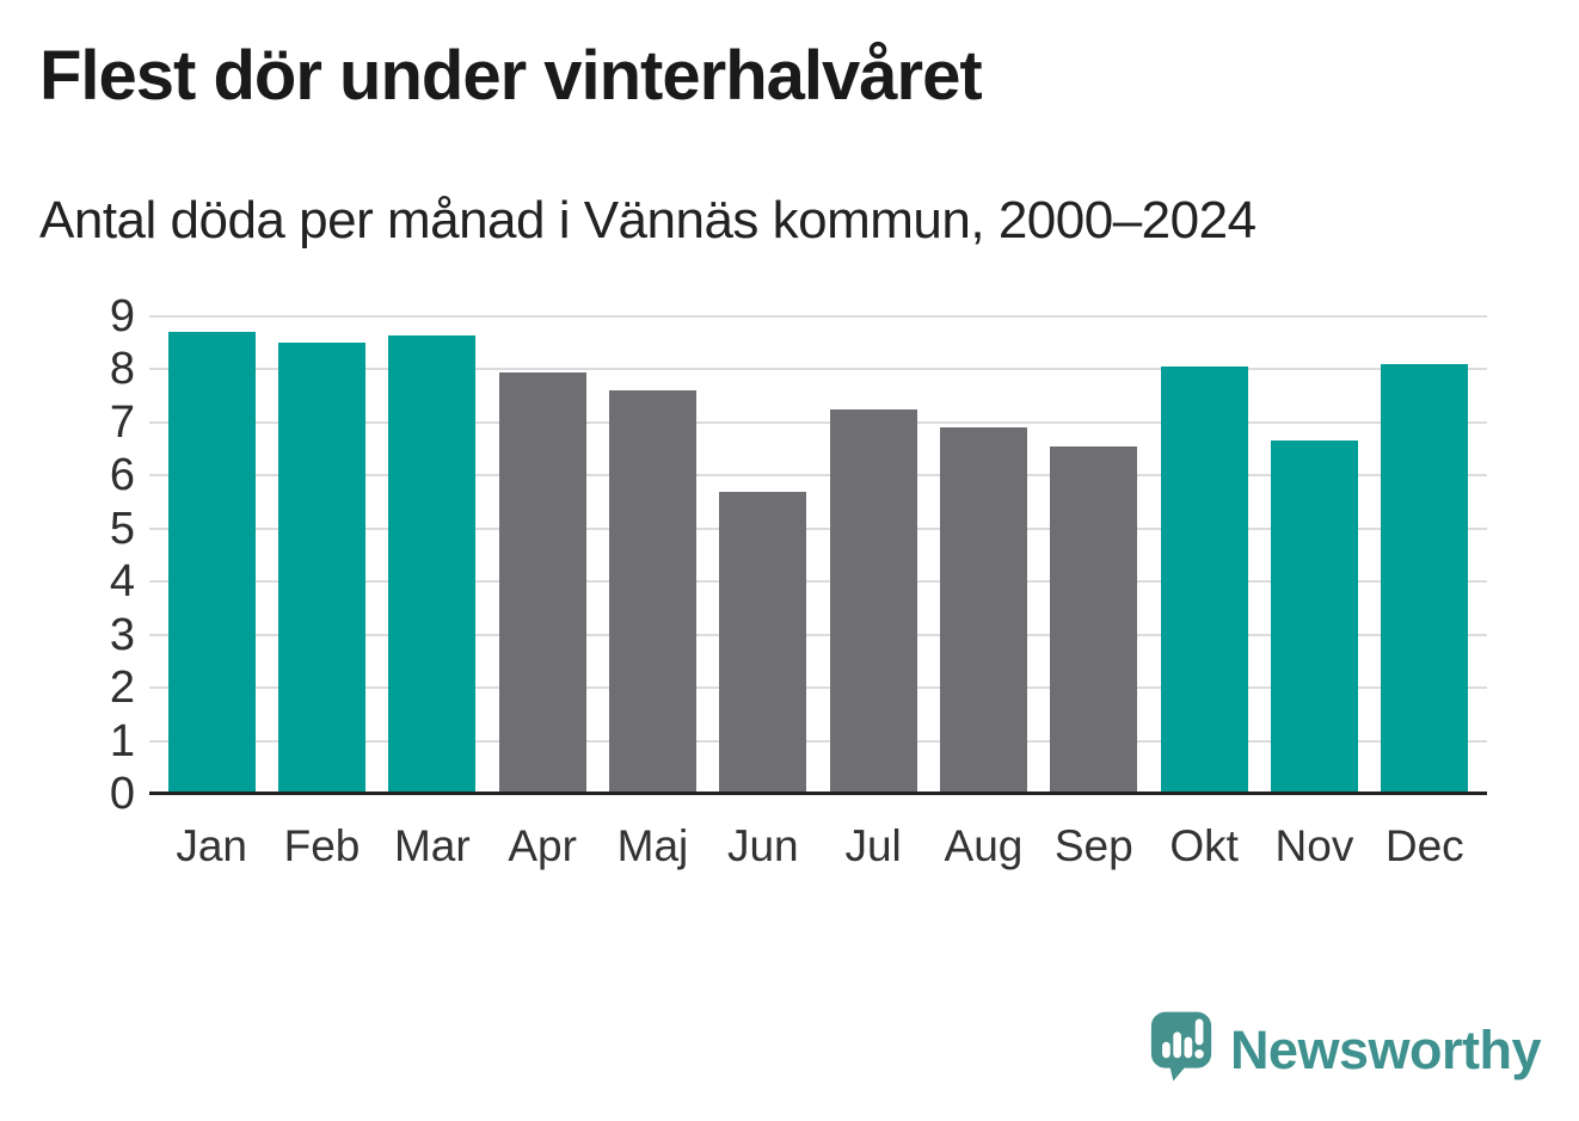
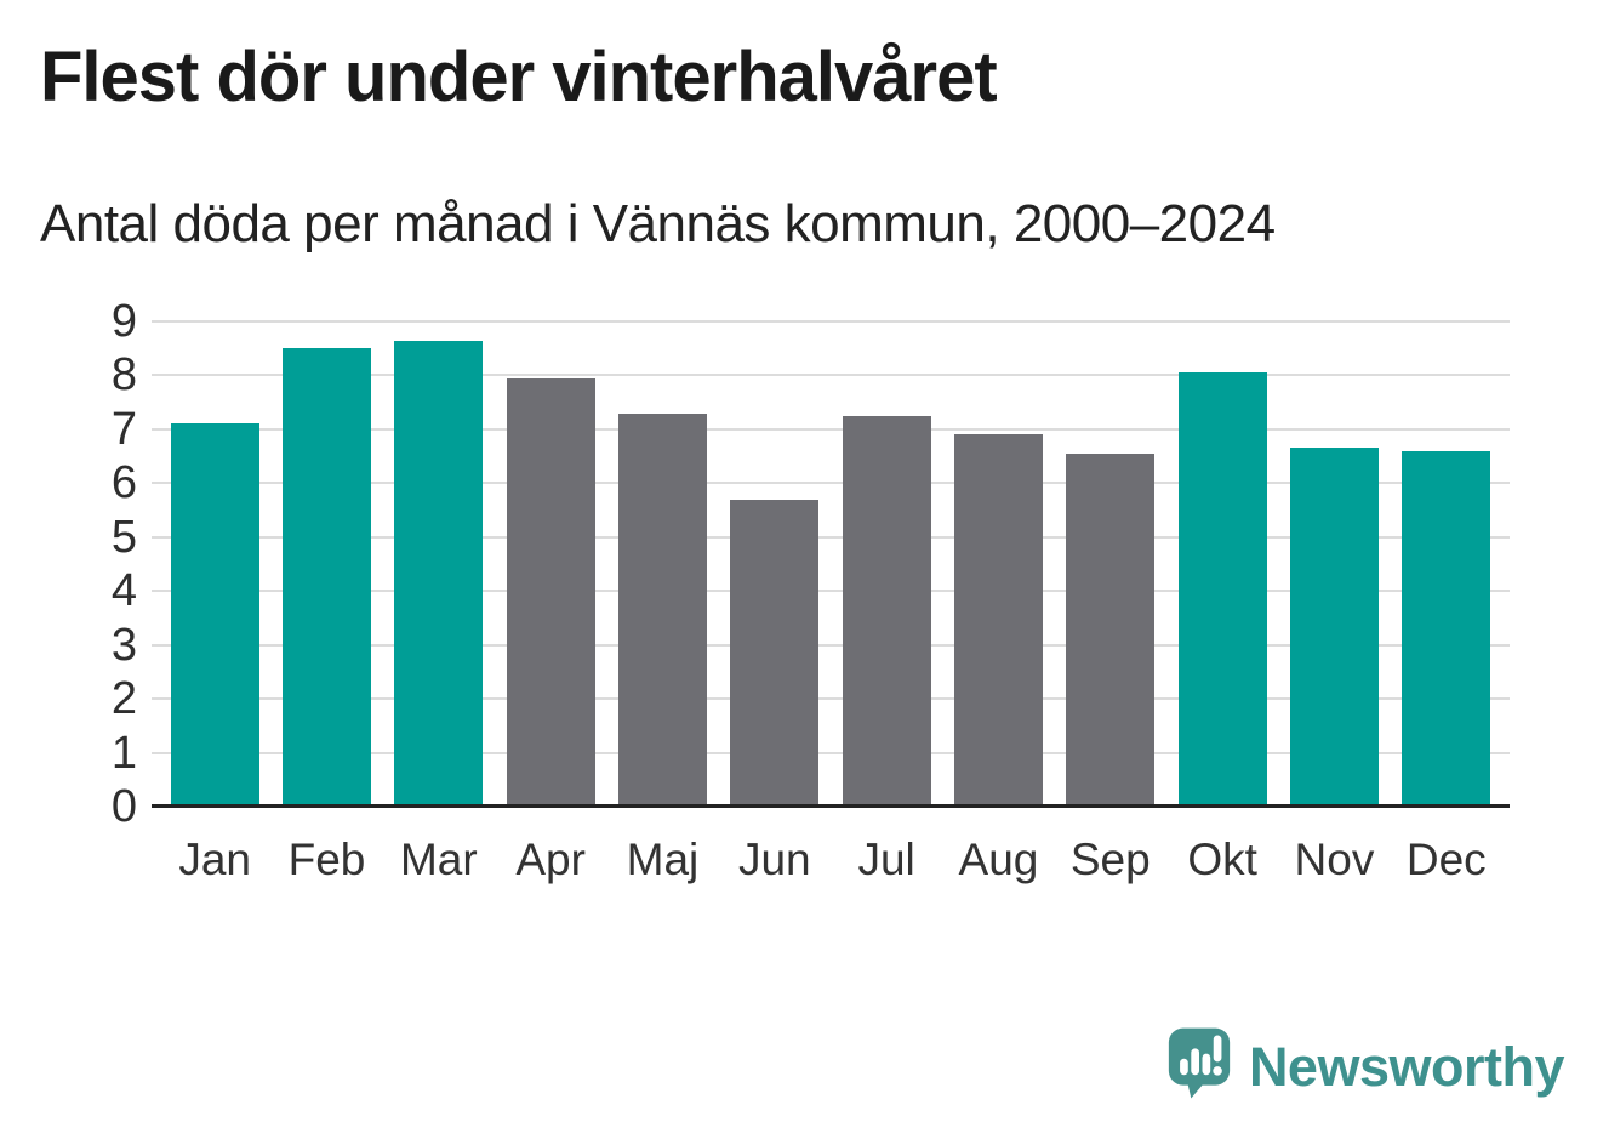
Jan: 8.7 -> 7.1
Maj: 7.6 -> 7.3
Dec: 8.1 -> 6.6
